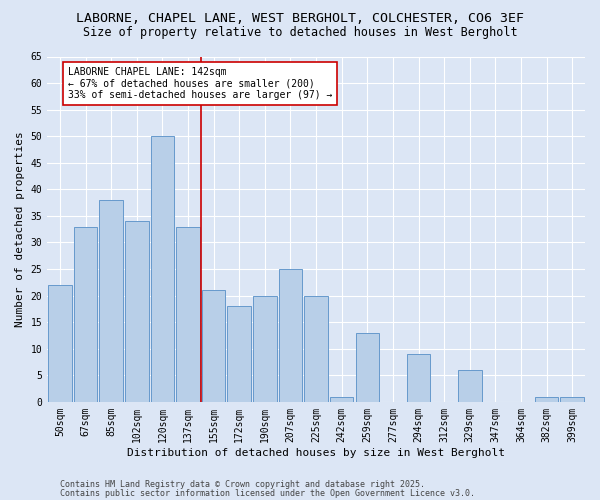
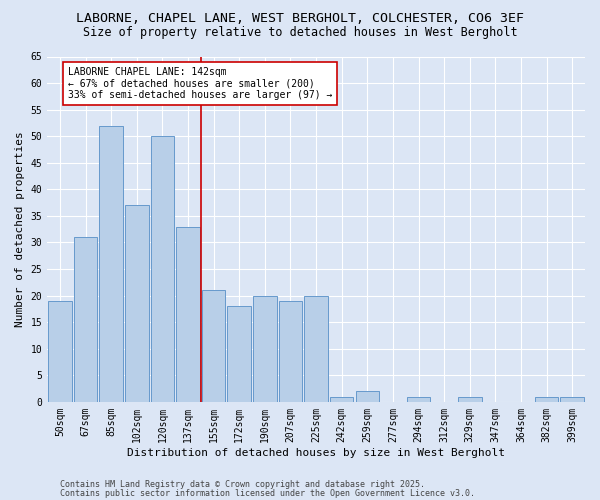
50sqm: 22 -> 19
67sqm: 33 -> 31
85sqm: 38 -> 52
102sqm: 34 -> 37
207sqm: 25 -> 19
259sqm: 13 -> 2
294sqm: 9 -> 1
329sqm: 6 -> 1
